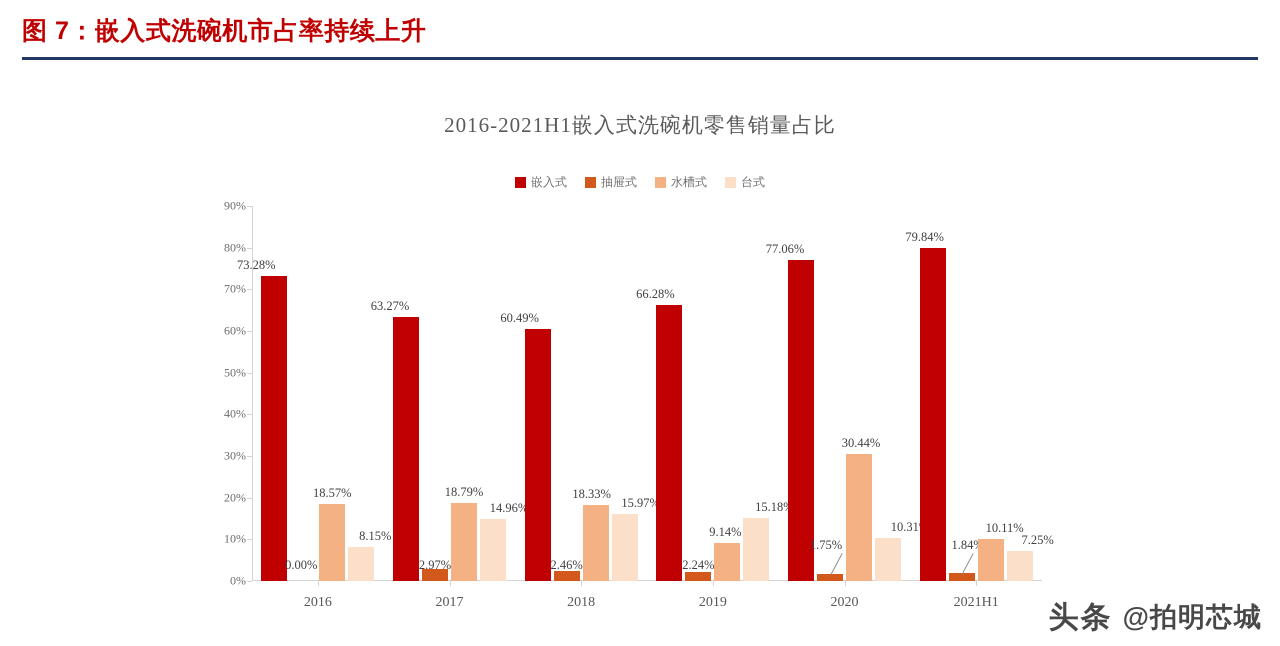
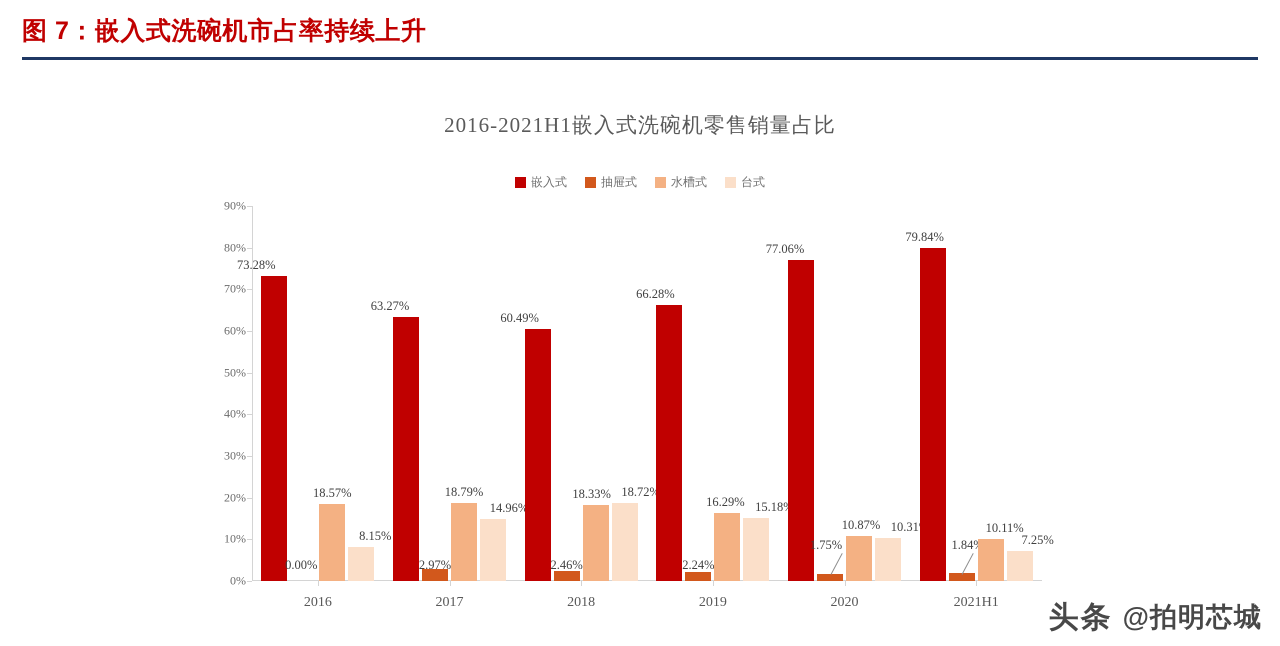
台式/2018: 15.97% -> 18.72%
水槽式/2019: 9.14% -> 16.29%
水槽式/2020: 30.44% -> 10.87%
